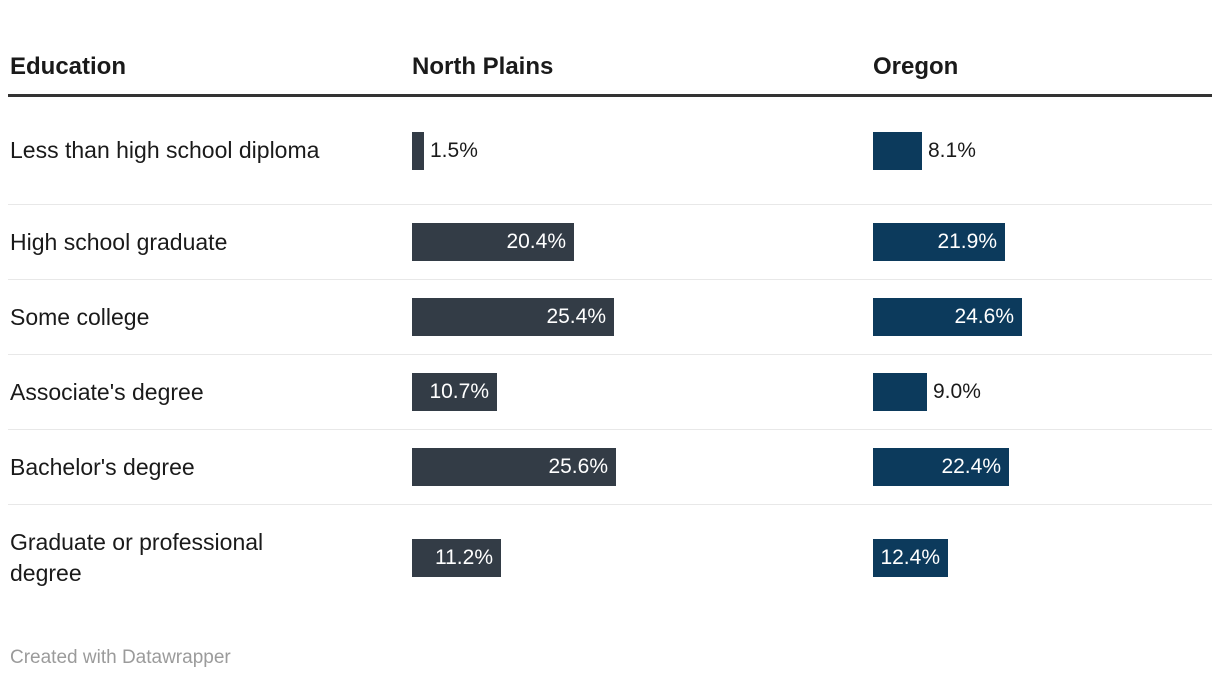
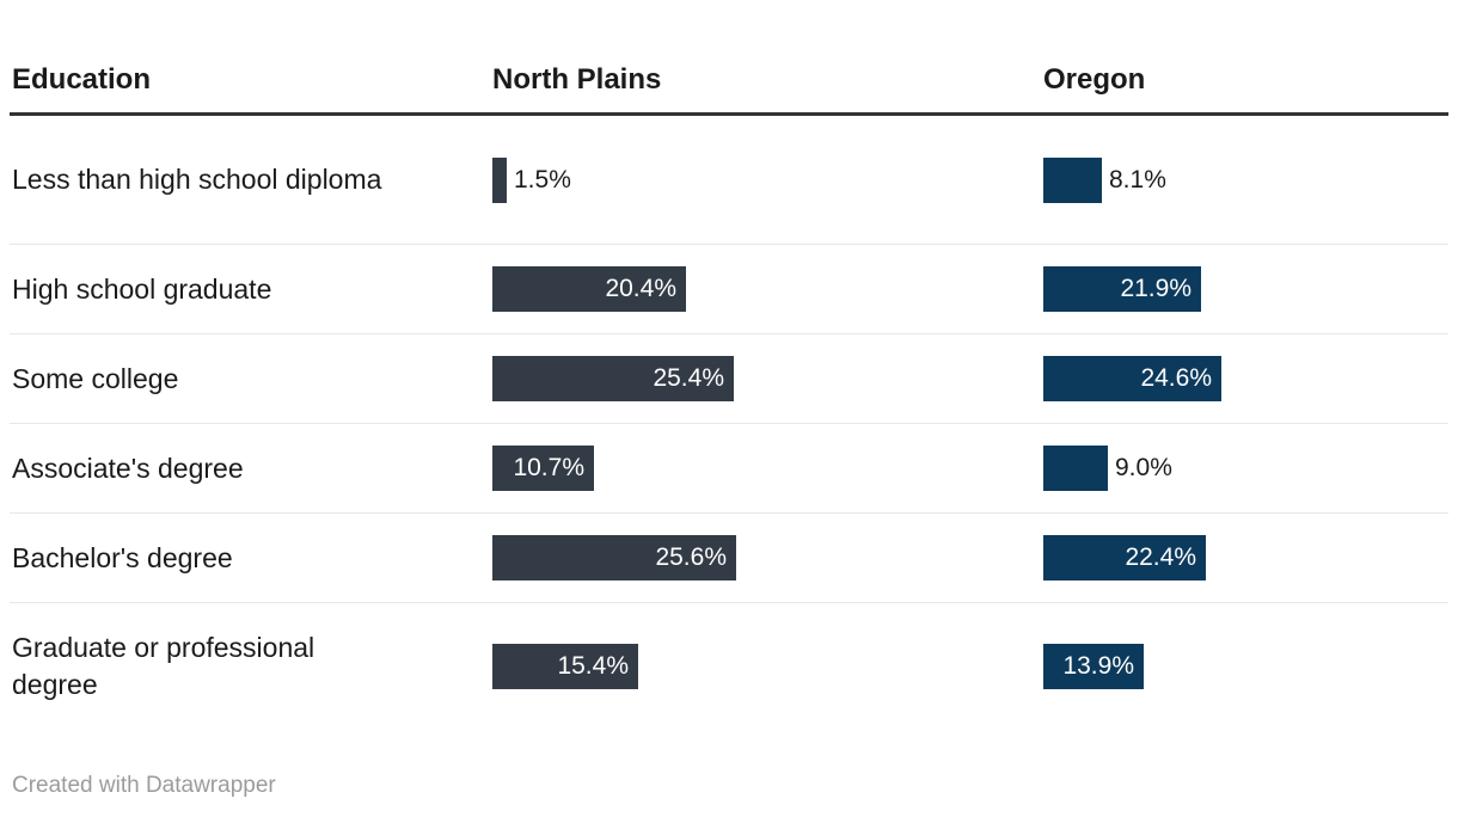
North Plains/Graduate or professional degree: 11.2% -> 15.4%
Oregon/Graduate or professional degree: 12.4% -> 13.9%
